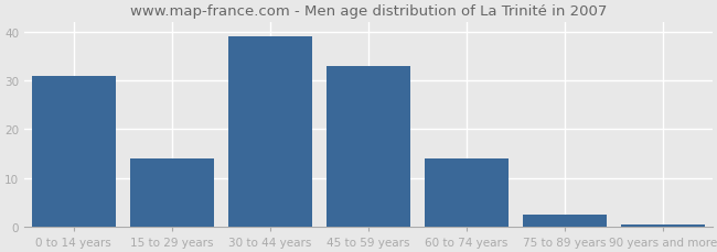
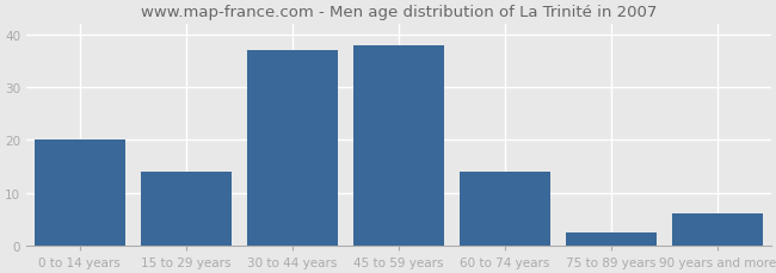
0 to 14 years: 31.0 -> 20.0
30 to 44 years: 39.0 -> 37.0
45 to 59 years: 33.0 -> 38.0
90 years and more: 0.4 -> 6.0
